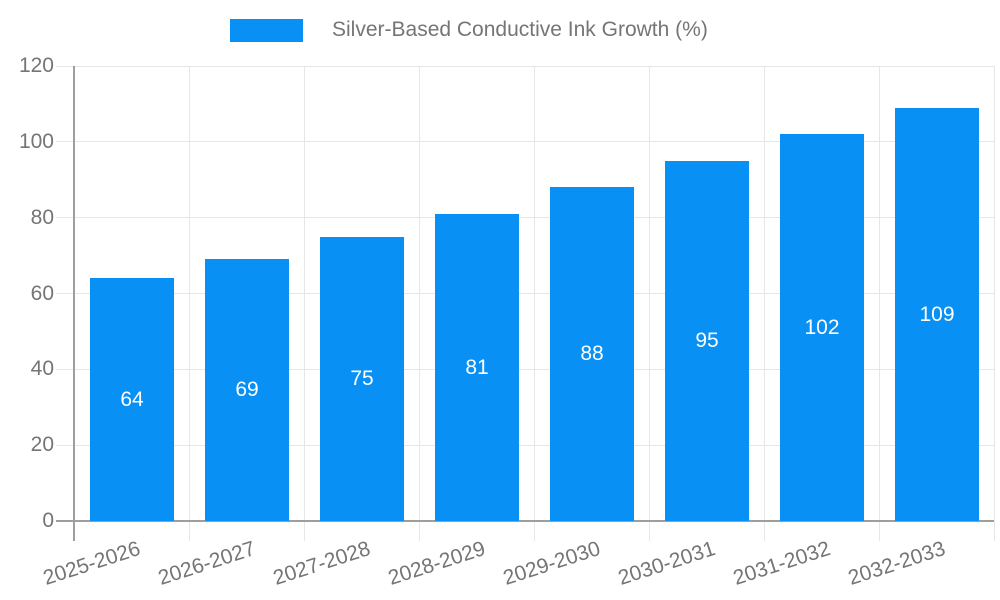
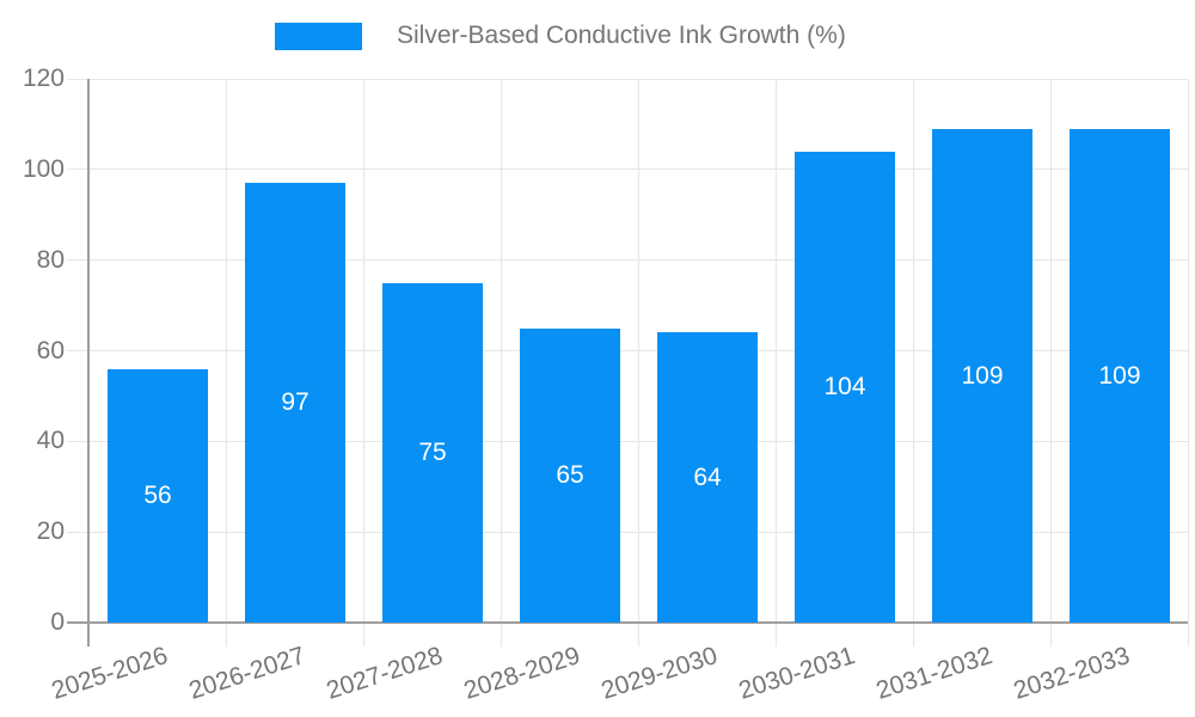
2025-2026: 64 -> 56
2026-2027: 69 -> 97
2028-2029: 81 -> 65
2029-2030: 88 -> 64
2030-2031: 95 -> 104
2031-2032: 102 -> 109
